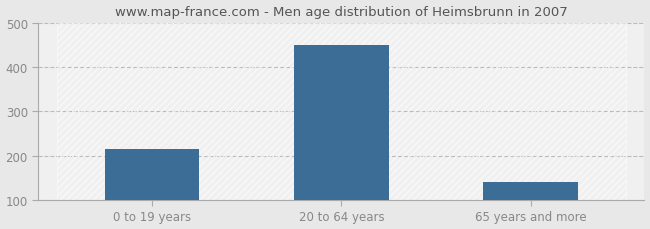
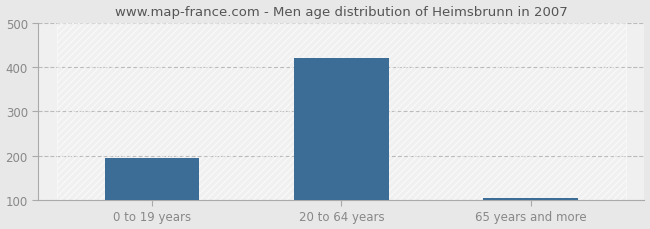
0 to 19 years: 215 -> 195
20 to 64 years: 450 -> 420
65 years and more: 140 -> 104
